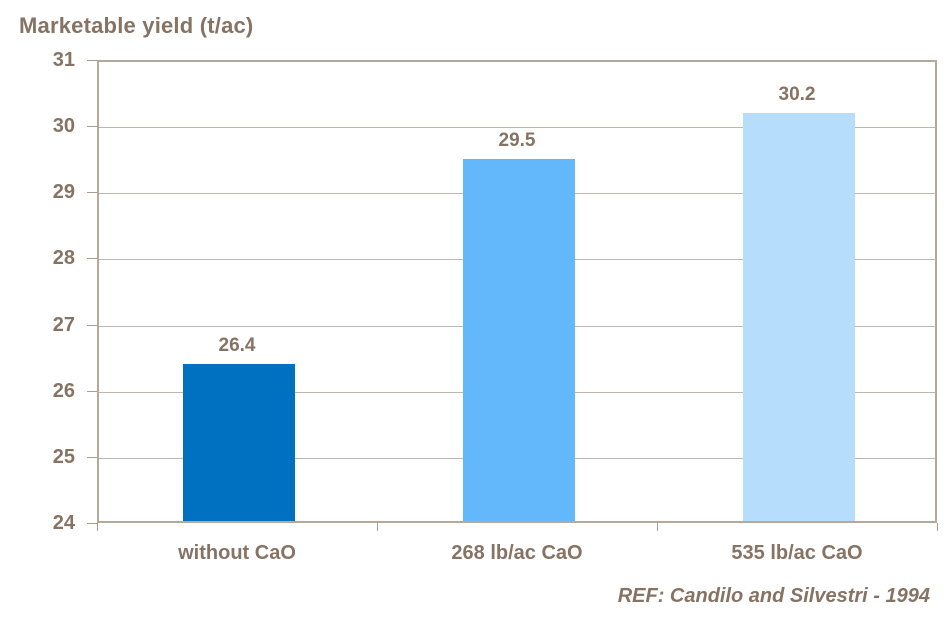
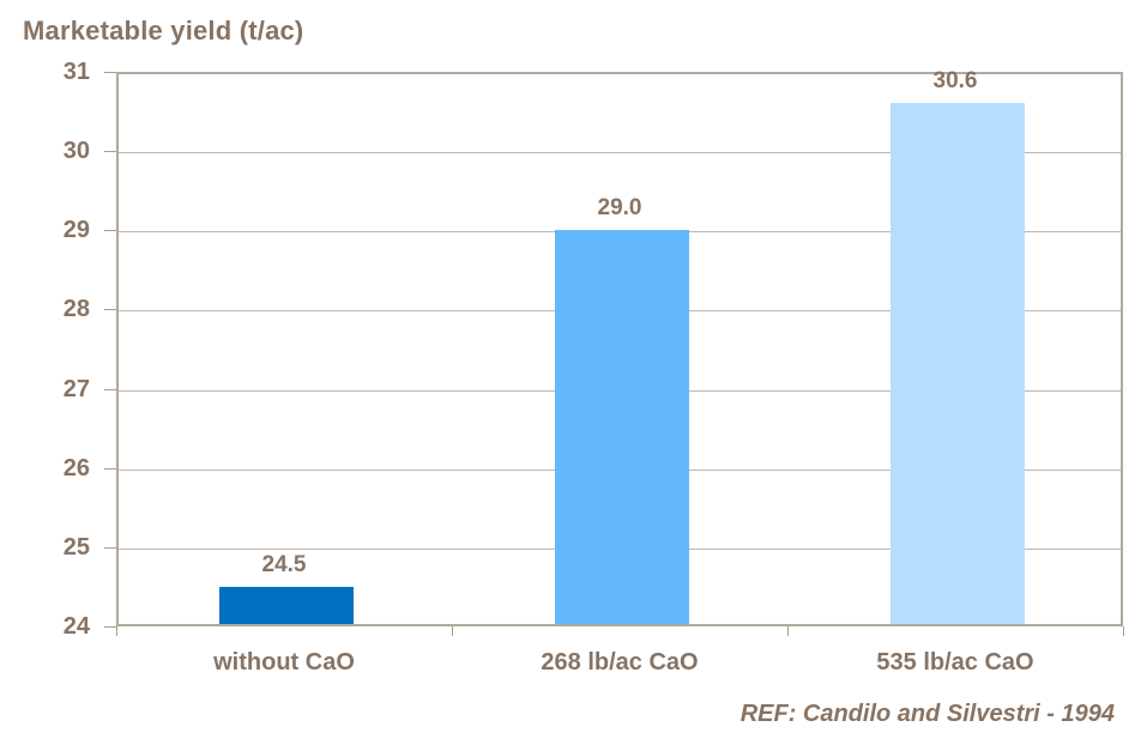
without CaO: 26.4 -> 24.5
268 lb/ac CaO: 29.5 -> 29.0
535 lb/ac CaO: 30.2 -> 30.6
